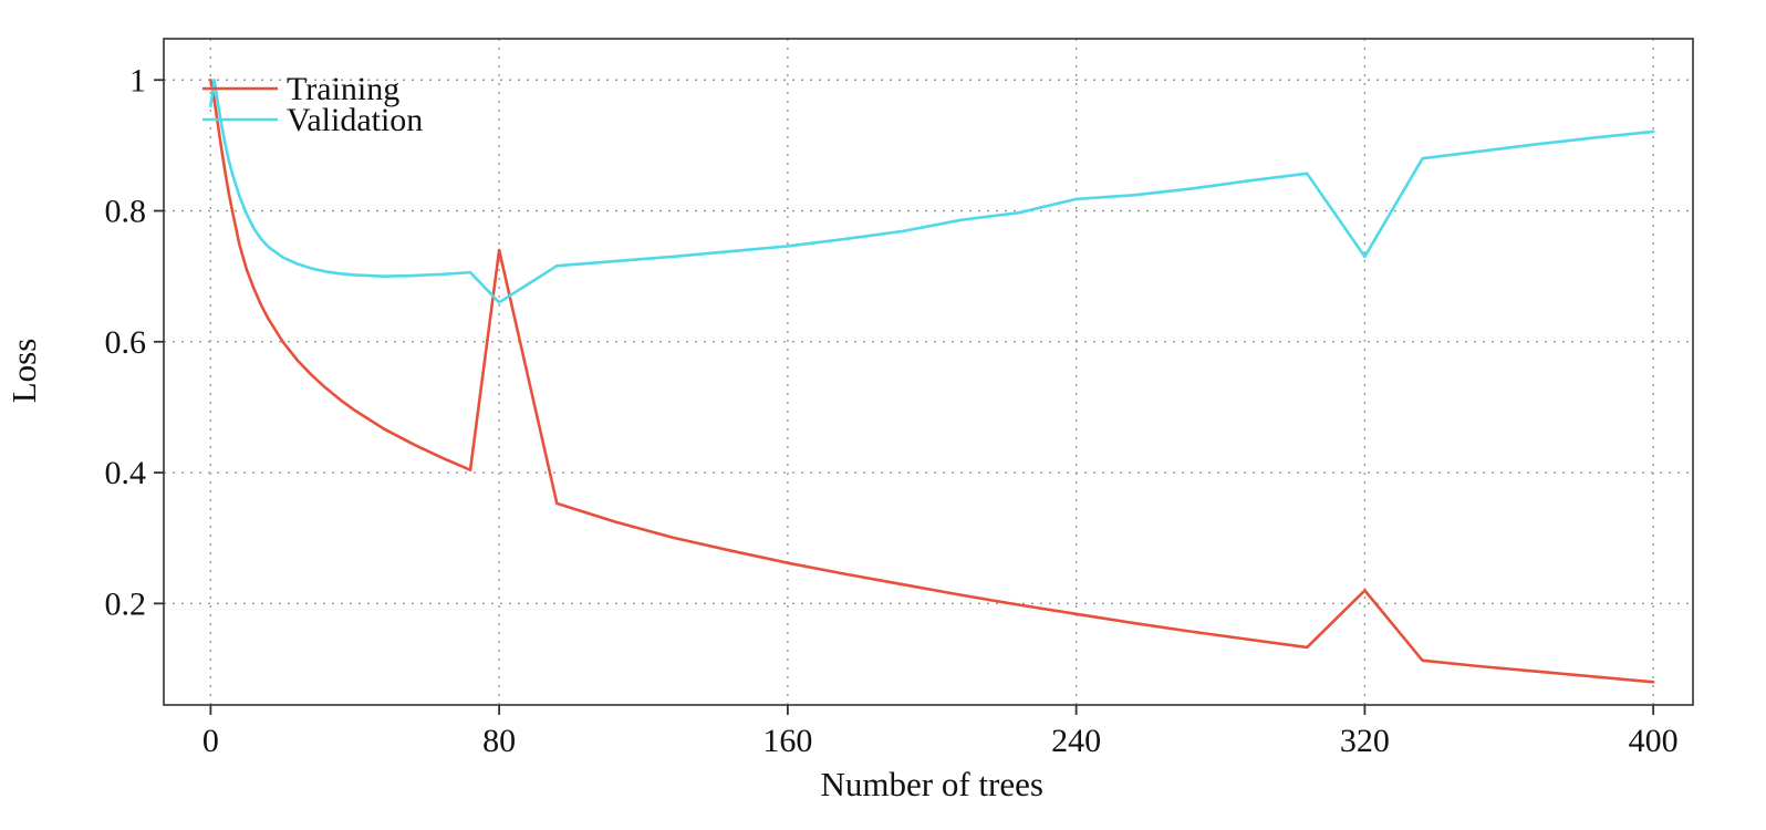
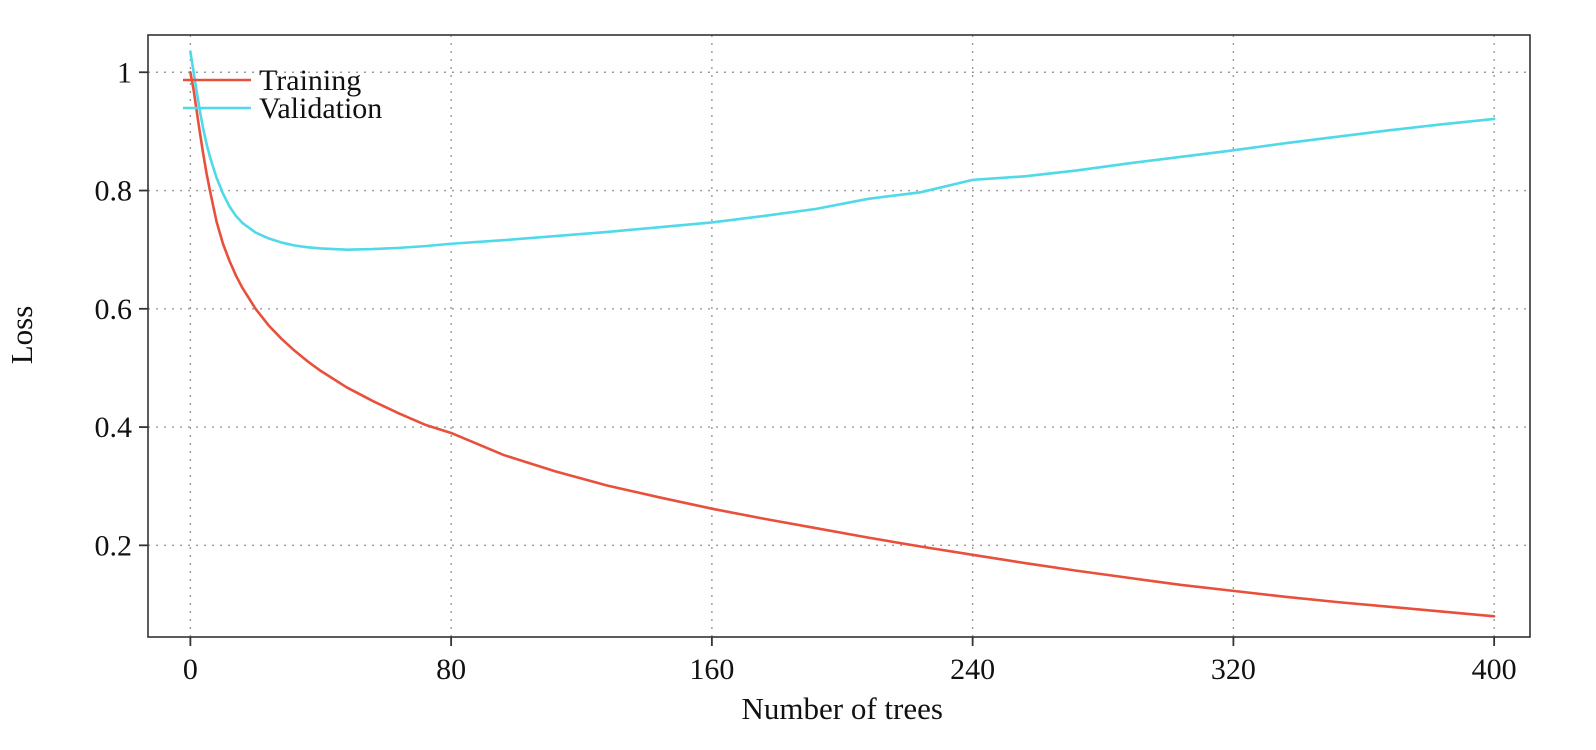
Validation/0: 0.96 -> 1.03
Training/80: 0.74 -> 0.39
Validation/80: 0.66 -> 0.71
Training/320: 0.22 -> 0.12
Validation/320: 0.73 -> 0.87
